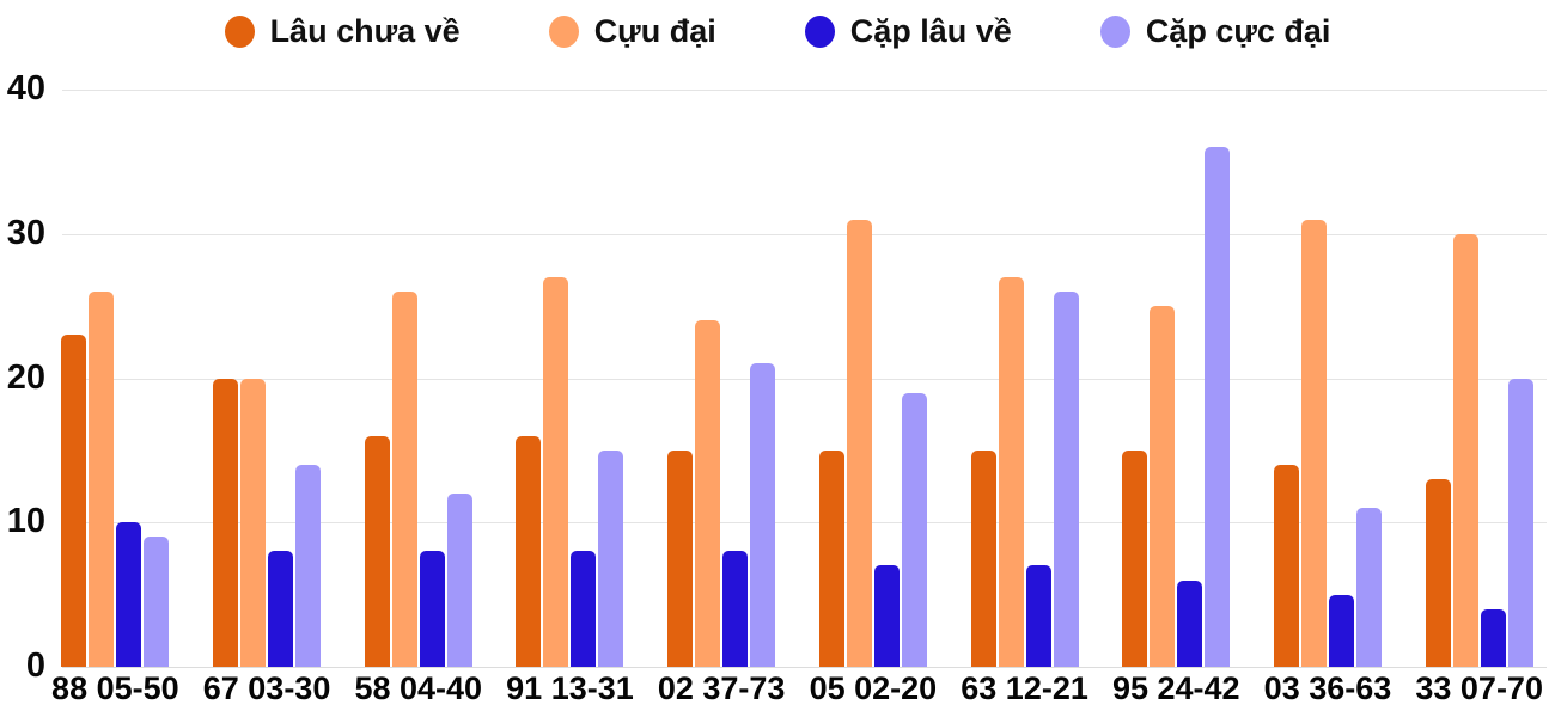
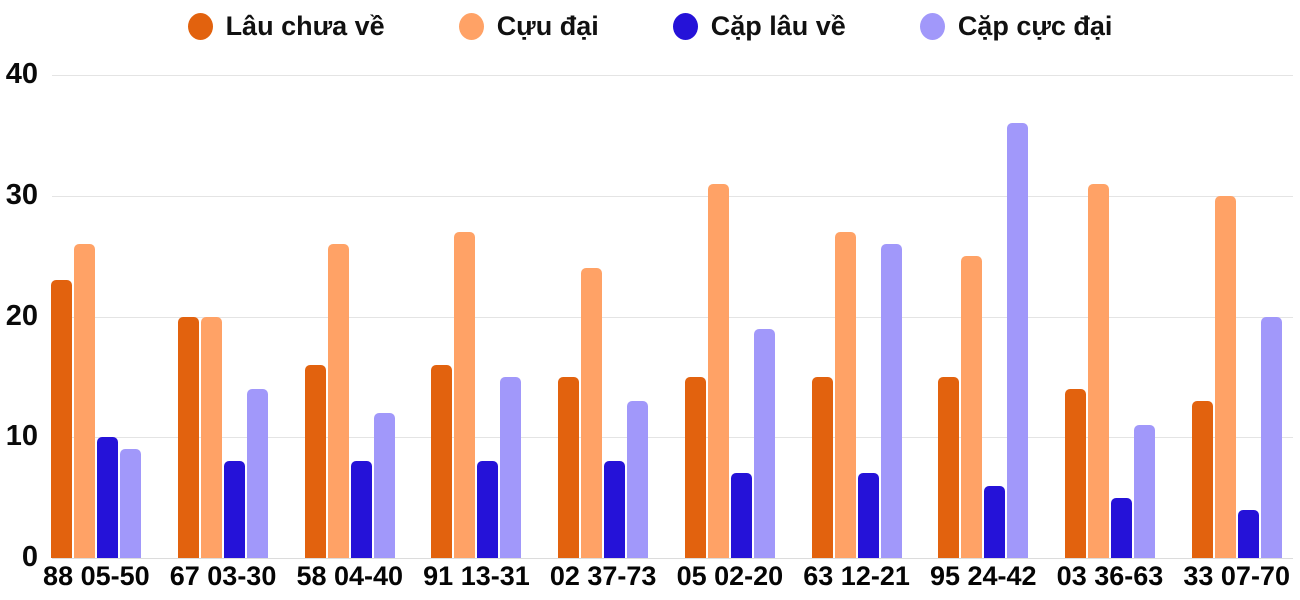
Cặp cực đại/02 37-73: 21 -> 13
